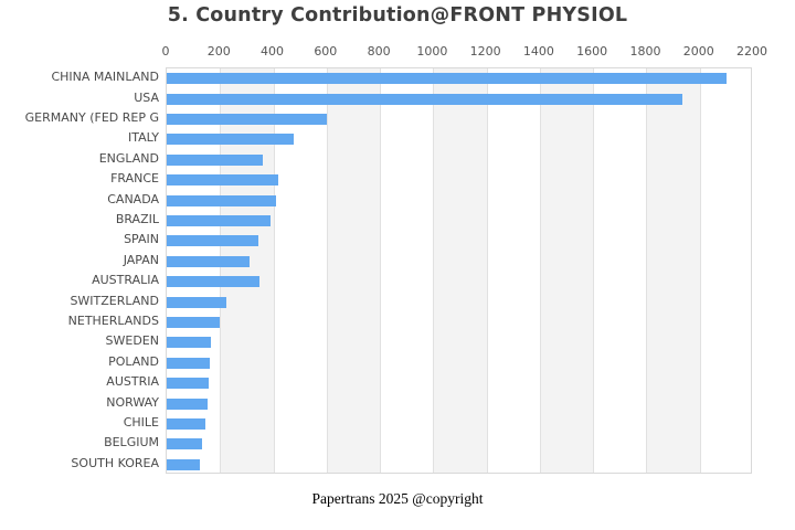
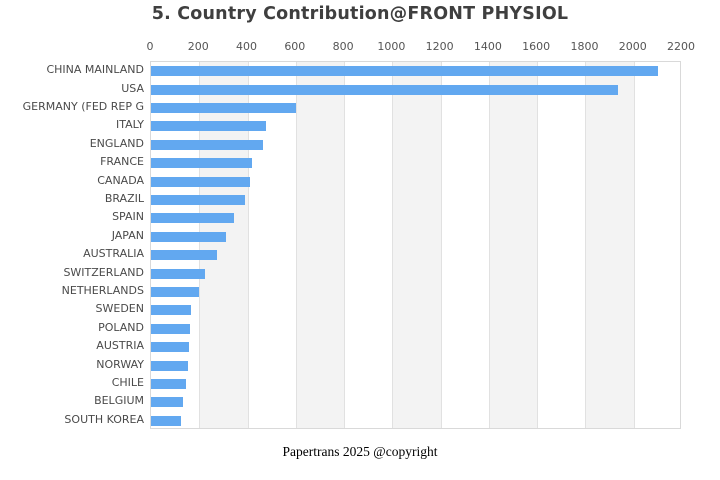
ENGLAND: 360 -> 460
AUSTRALIA: 350 -> 270
